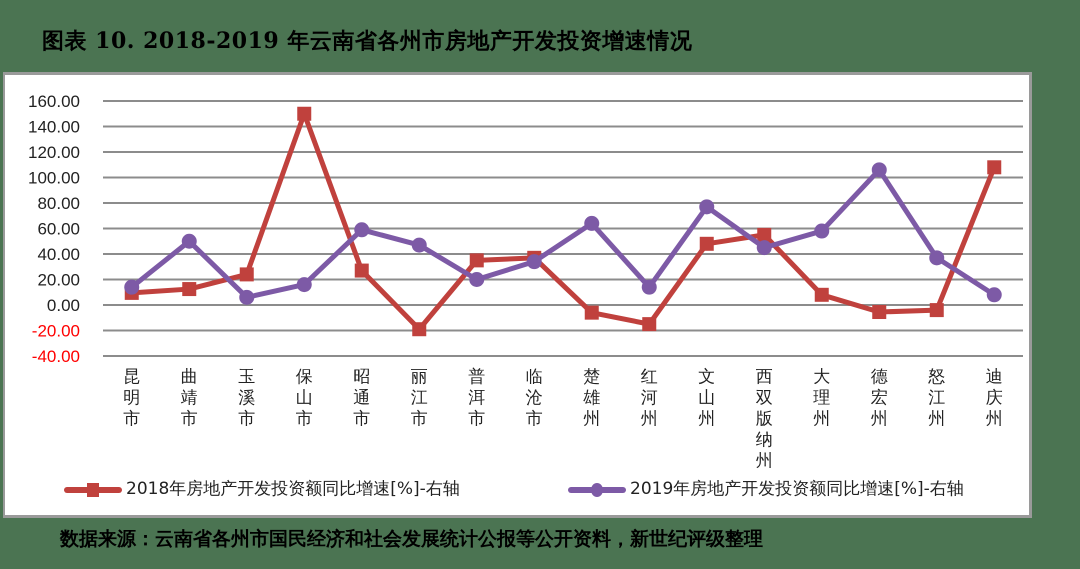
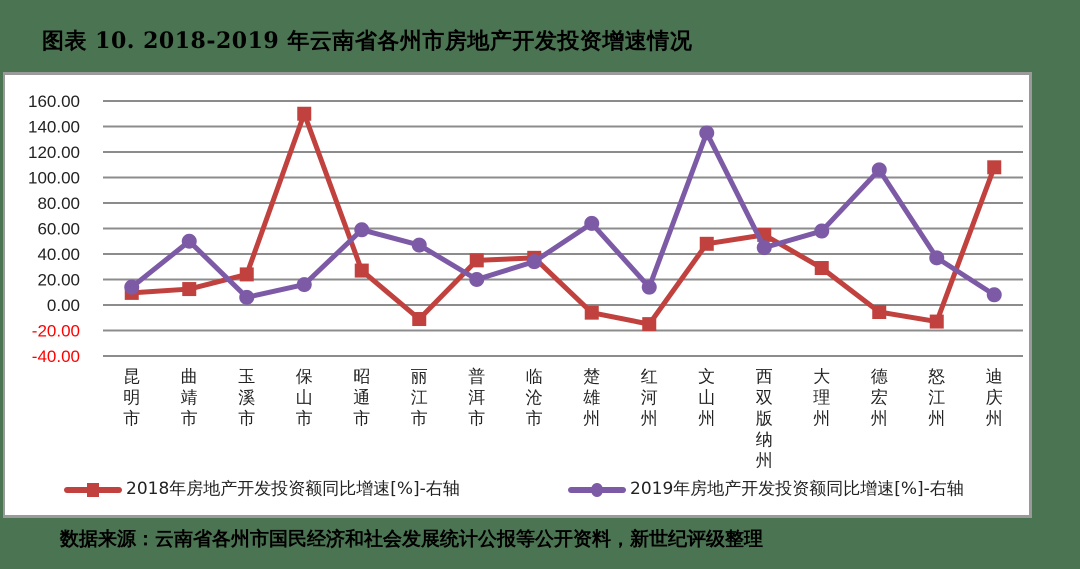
2018年房地产开发投资额同比增速[%]-右轴/丽江市: -19 -> -11
2019年房地产开发投资额同比增速[%]-右轴/文山州: 77 -> 135
2018年房地产开发投资额同比增速[%]-右轴/大理州: 8 -> 29
2018年房地产开发投资额同比增速[%]-右轴/怒江州: -4 -> -13
